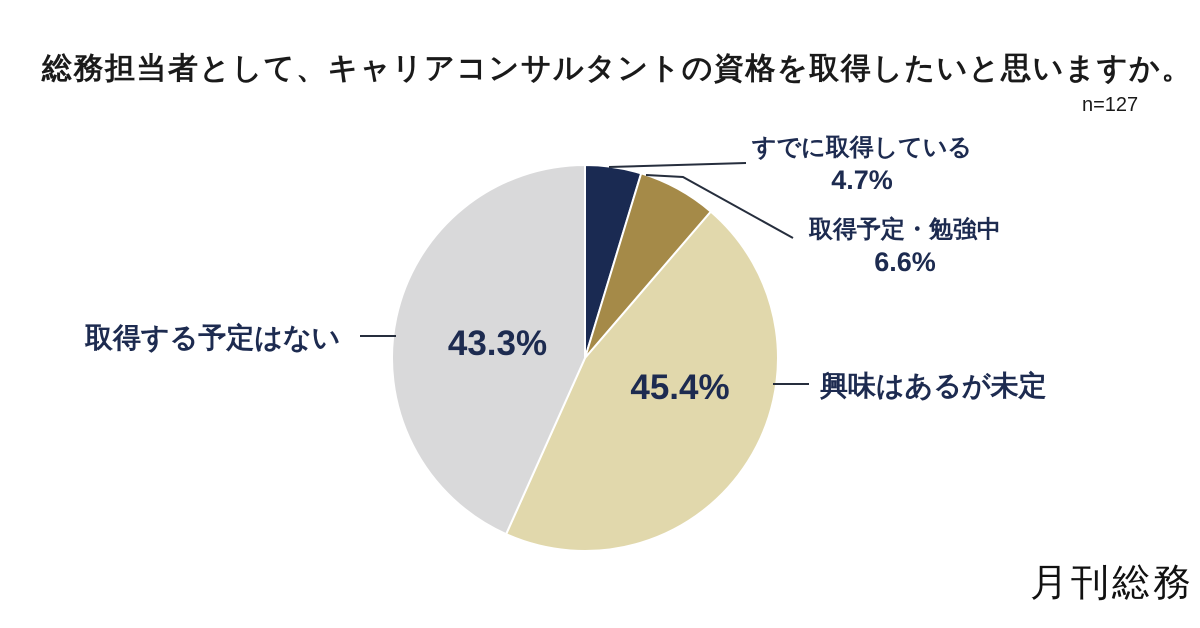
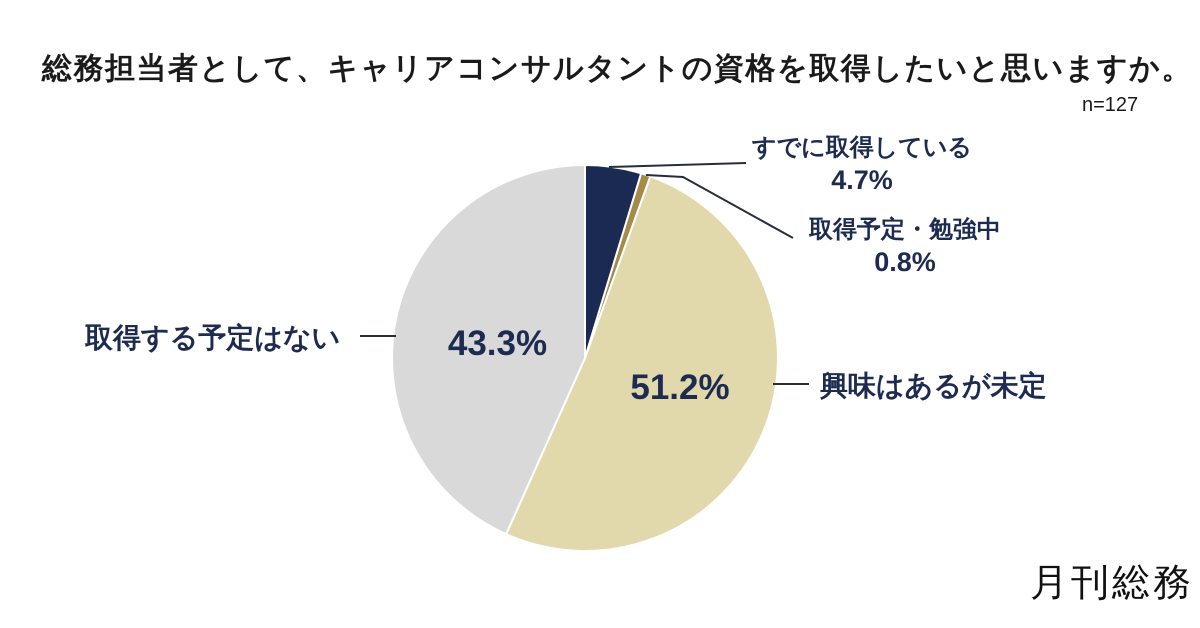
取得予定・勉強中: 6.6% -> 0.8%
興味はあるが未定: 45.4% -> 51.2%
